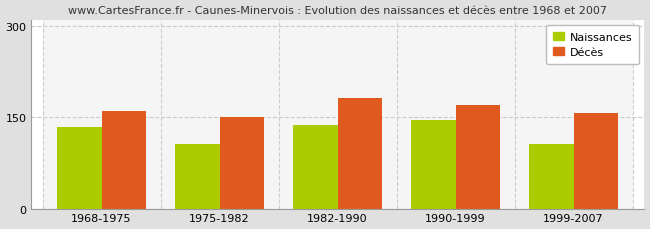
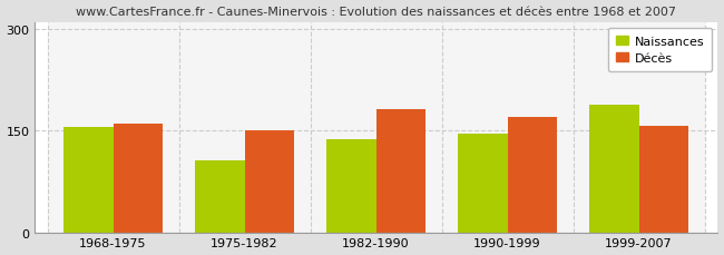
Naissances/1968-1975: 135 -> 156
Naissances/1999-2007: 107 -> 188
